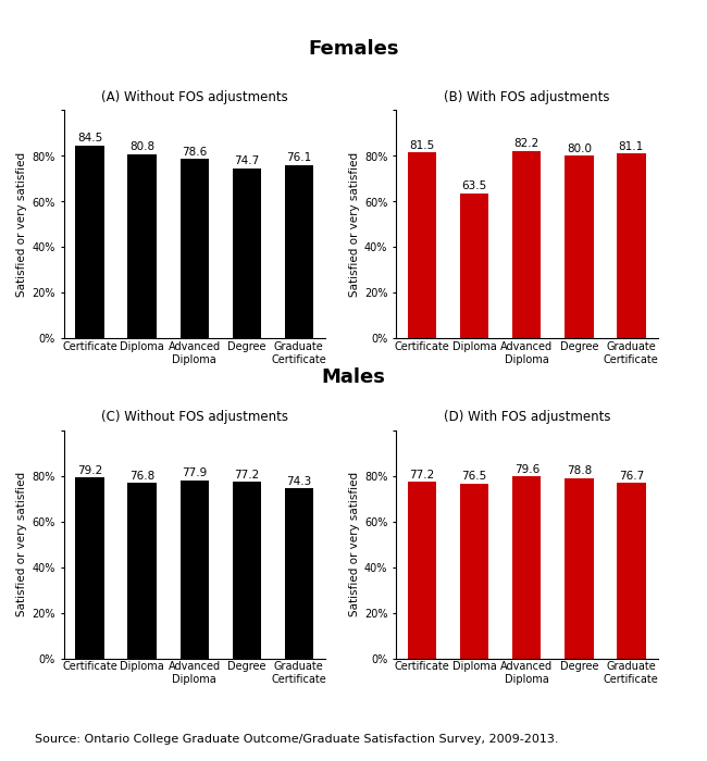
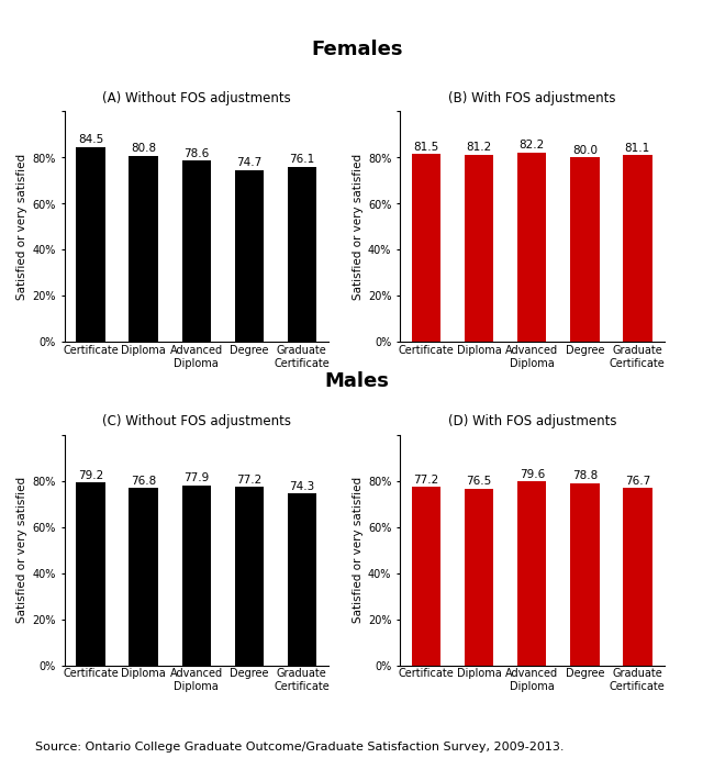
(B) With FOS adjustments/Diploma: 63.5 -> 81.2
